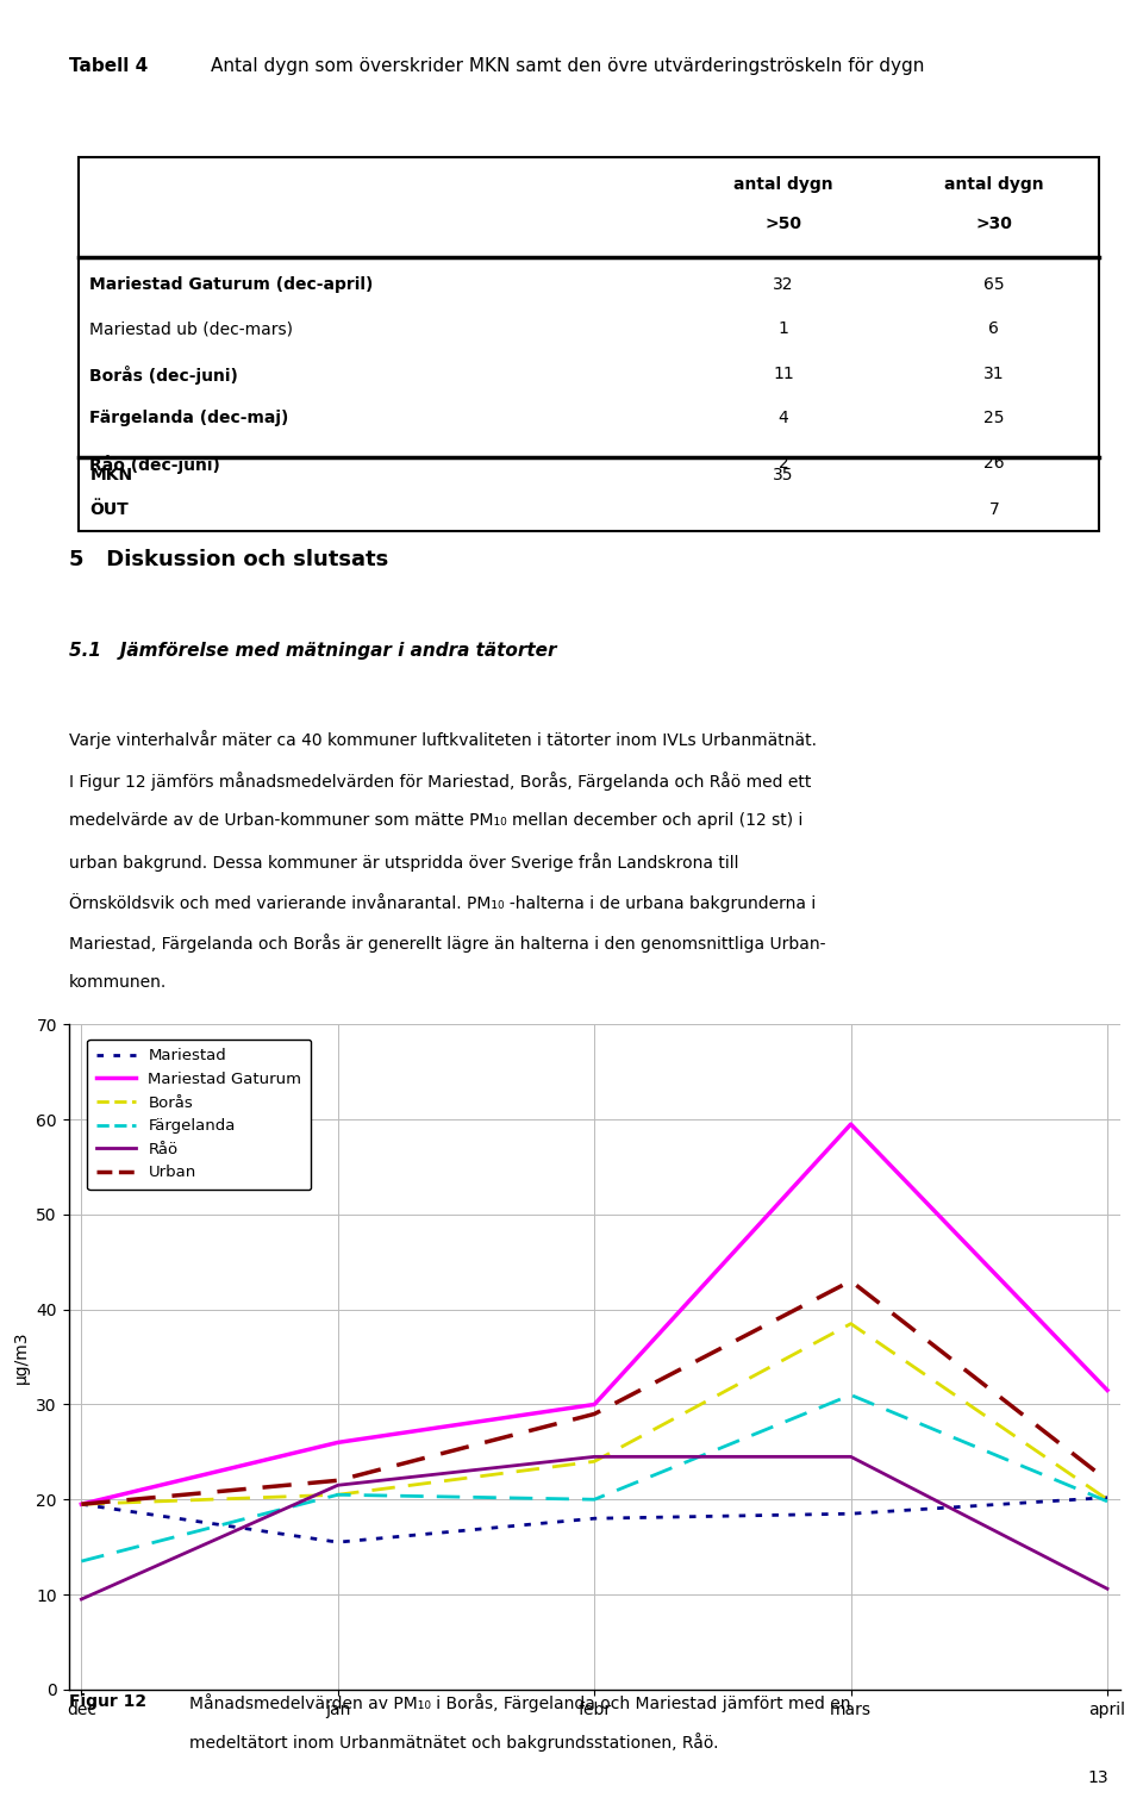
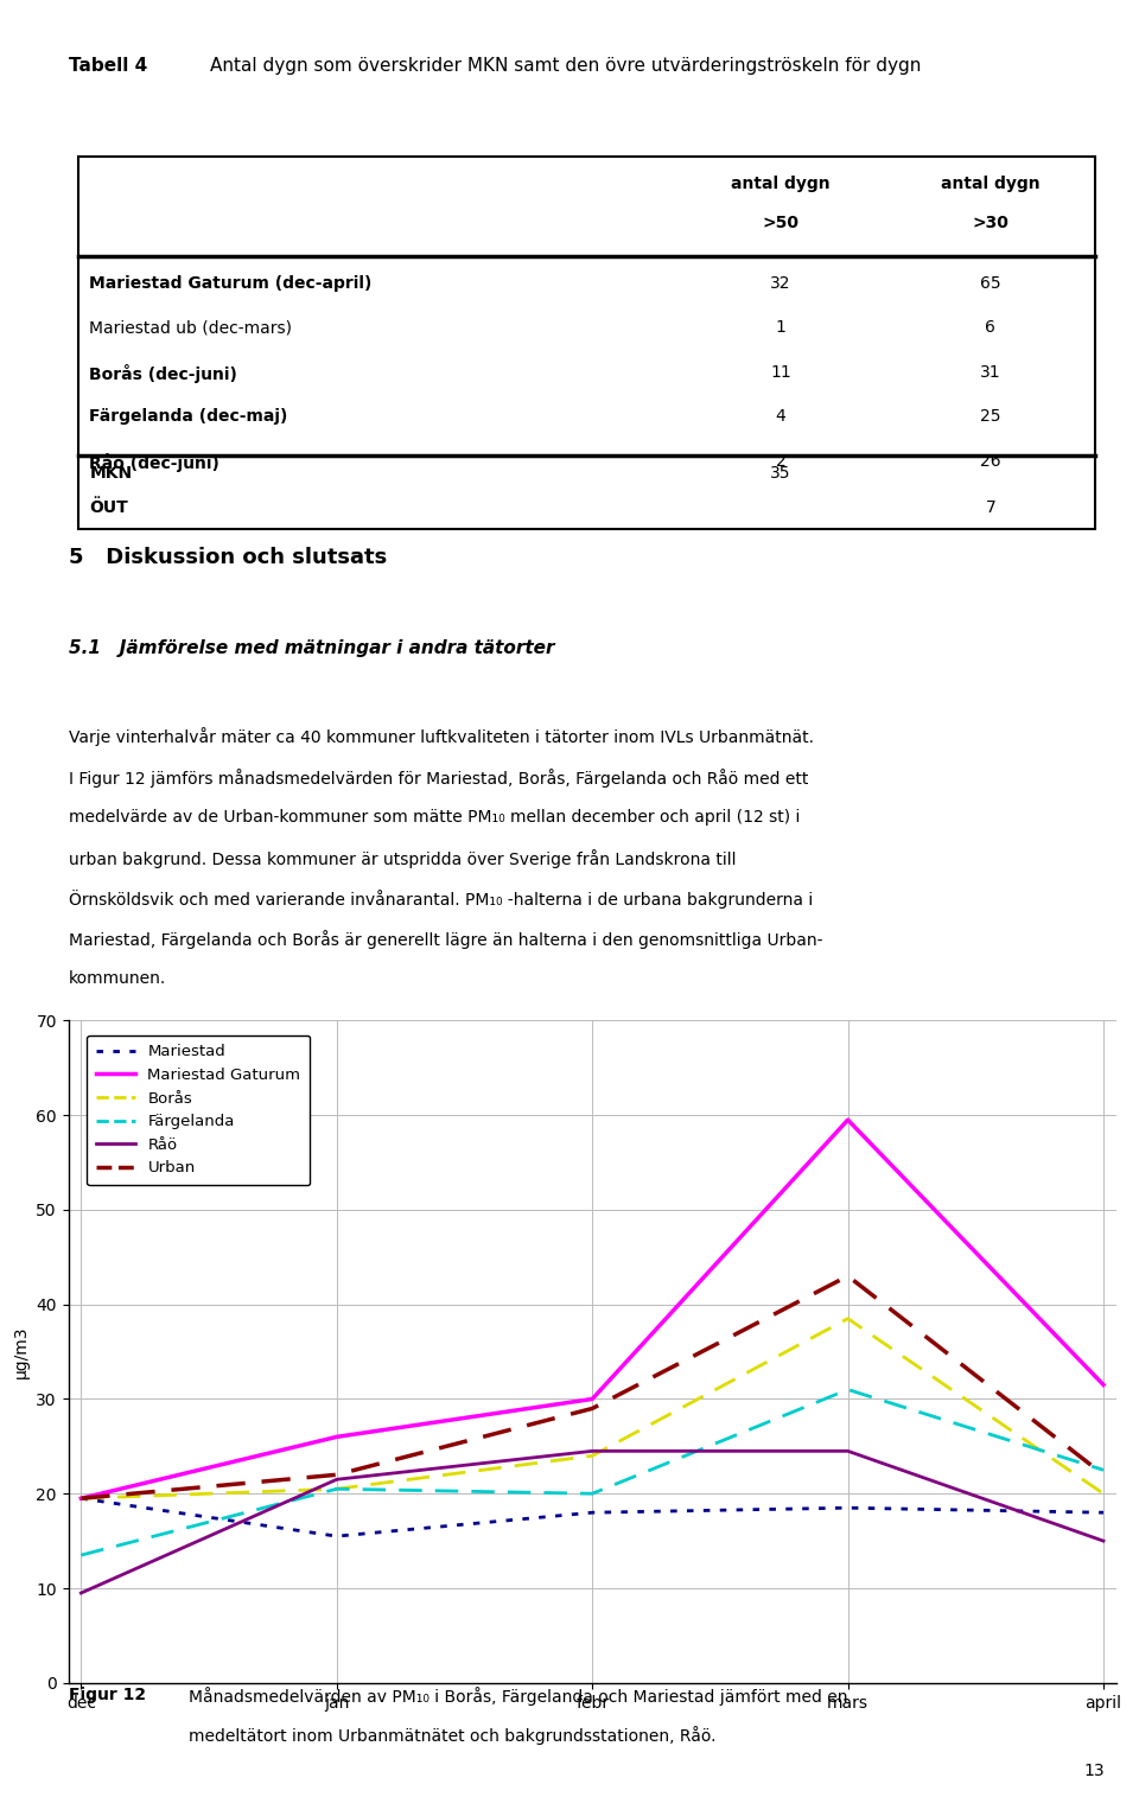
Mariestad/april: 20.2 -> 18.0
Färgelanda/april: 19.8 -> 22.5
Råö/april: 10.6 -> 15.0
